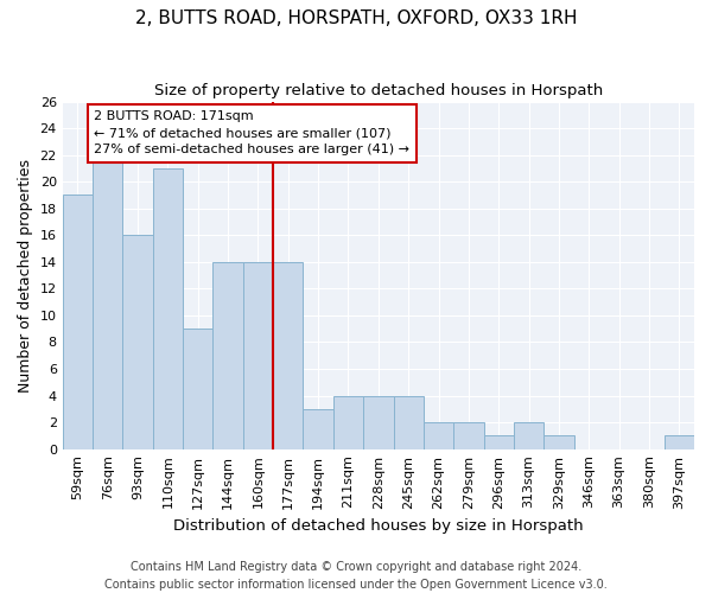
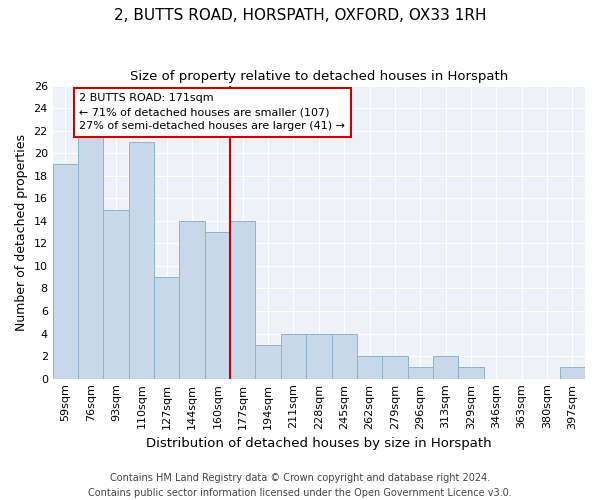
93sqm: 16 -> 15
160sqm: 14 -> 13
